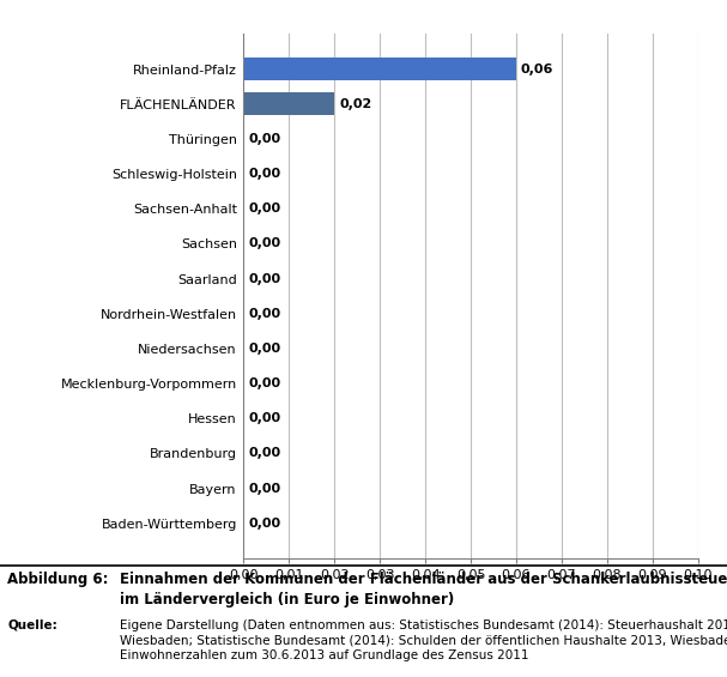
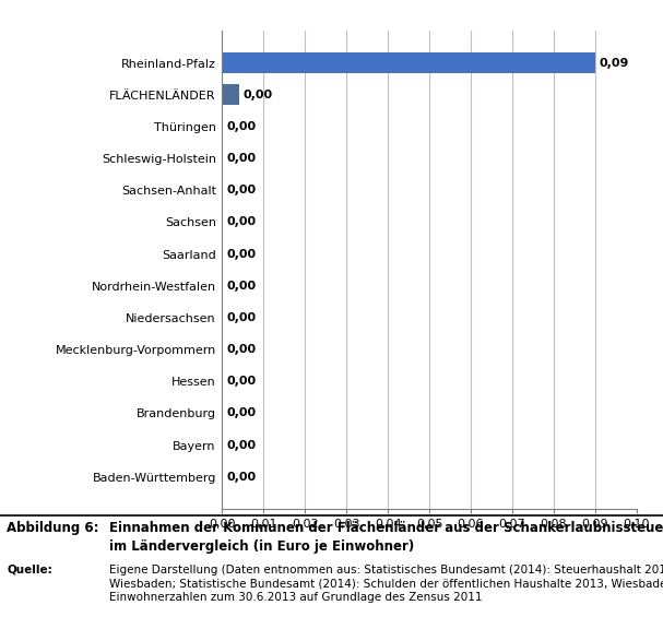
Rheinland-Pfalz: 0,06 -> 0,09
FLÄCHENLÄNDER: 0,02 -> 0,00
